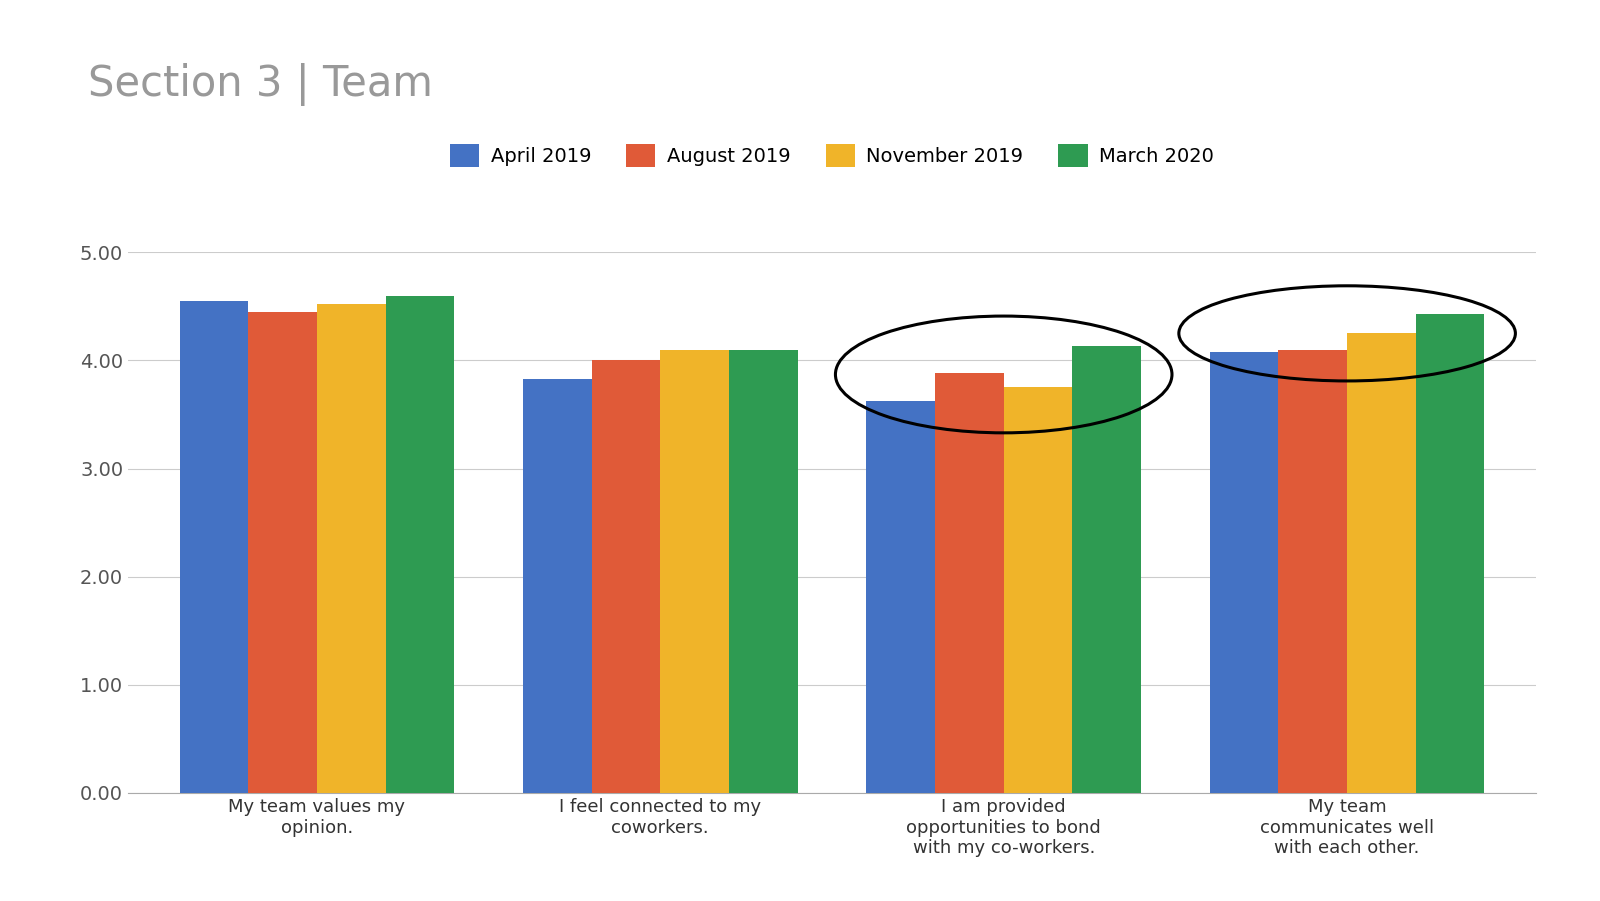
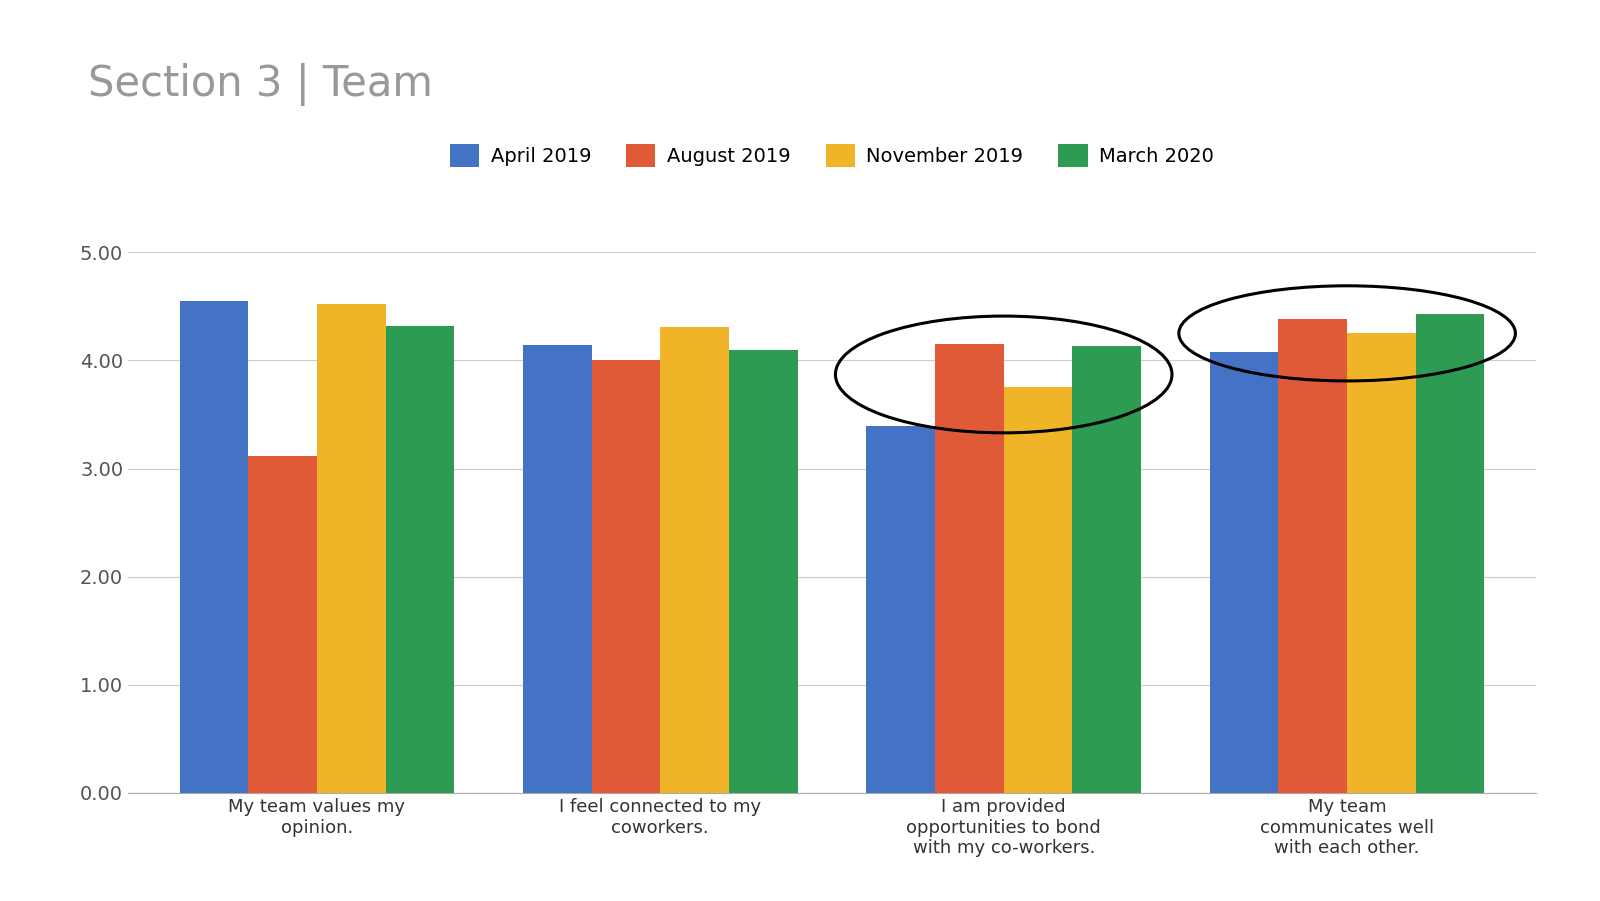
August 2019/My team values my opinion.: 4.45 -> 3.12
March 2020/My team values my opinion.: 4.60 -> 4.32
April 2019/I feel connected to my coworkers.: 3.83 -> 4.14
November 2019/I feel connected to my coworkers.: 4.10 -> 4.31
April 2019/I am provided opportunities to bond with my co-workers.: 3.62 -> 3.39
August 2019/I am provided opportunities to bond with my co-workers.: 3.88 -> 4.15
August 2019/My team communicates well with each other.: 4.10 -> 4.38
